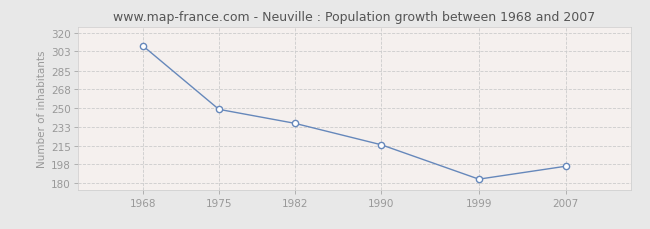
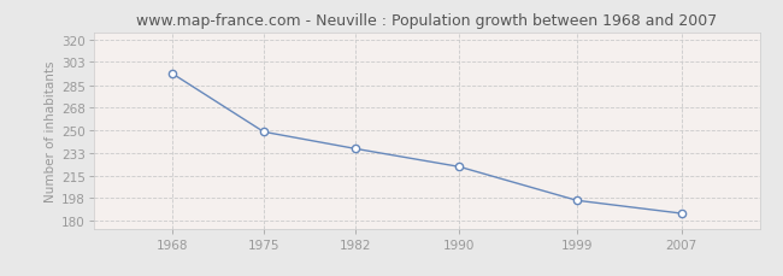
1968: 308 -> 294
1990: 216 -> 222
1999: 184 -> 196
2007: 196 -> 186
